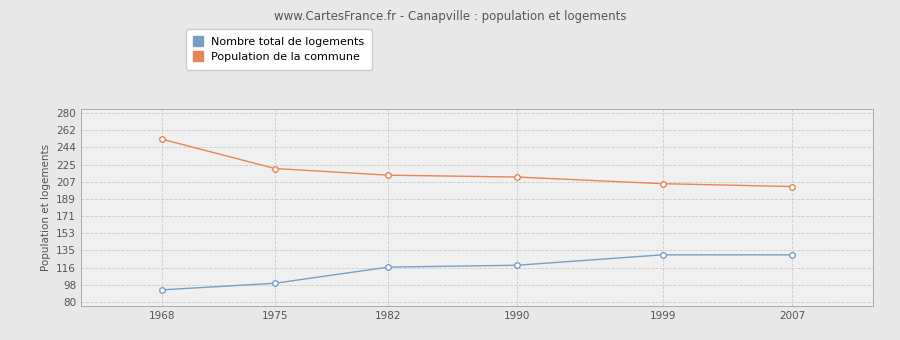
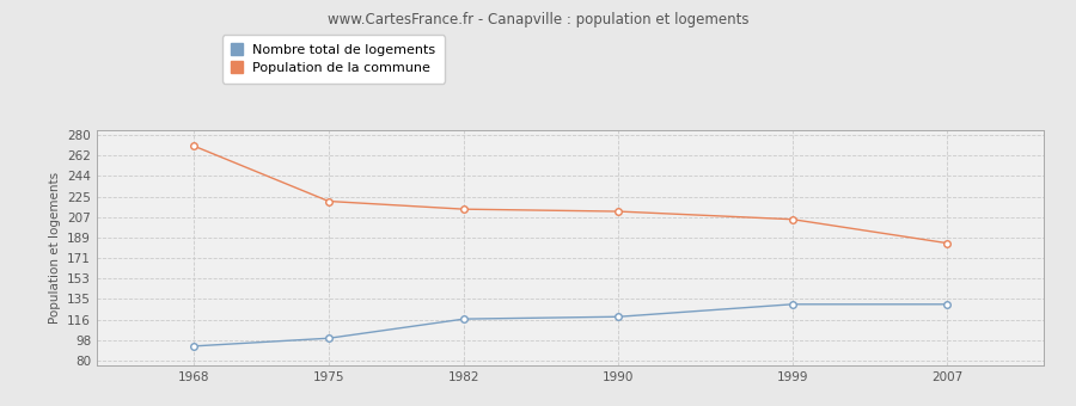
Population de la commune/1968: 252 -> 270
Population de la commune/2007: 202 -> 184
